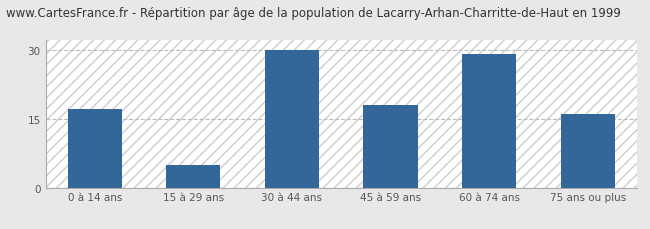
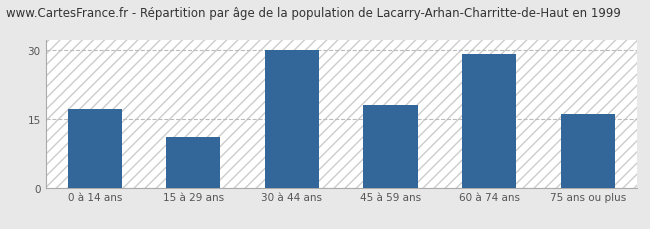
15 à 29 ans: 5 -> 11
